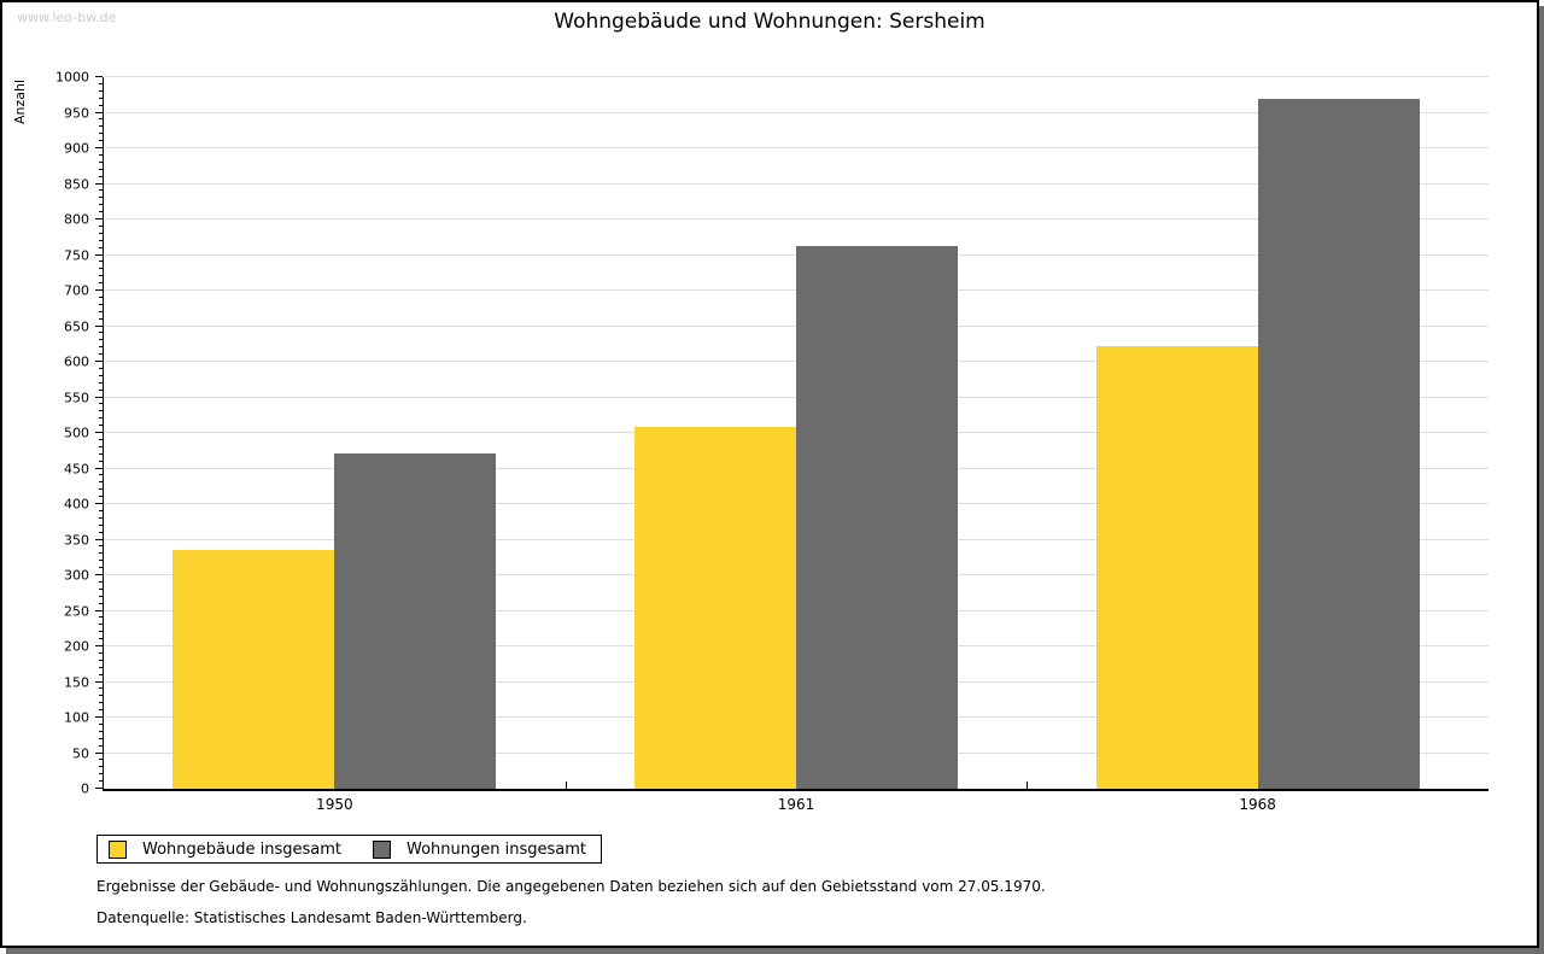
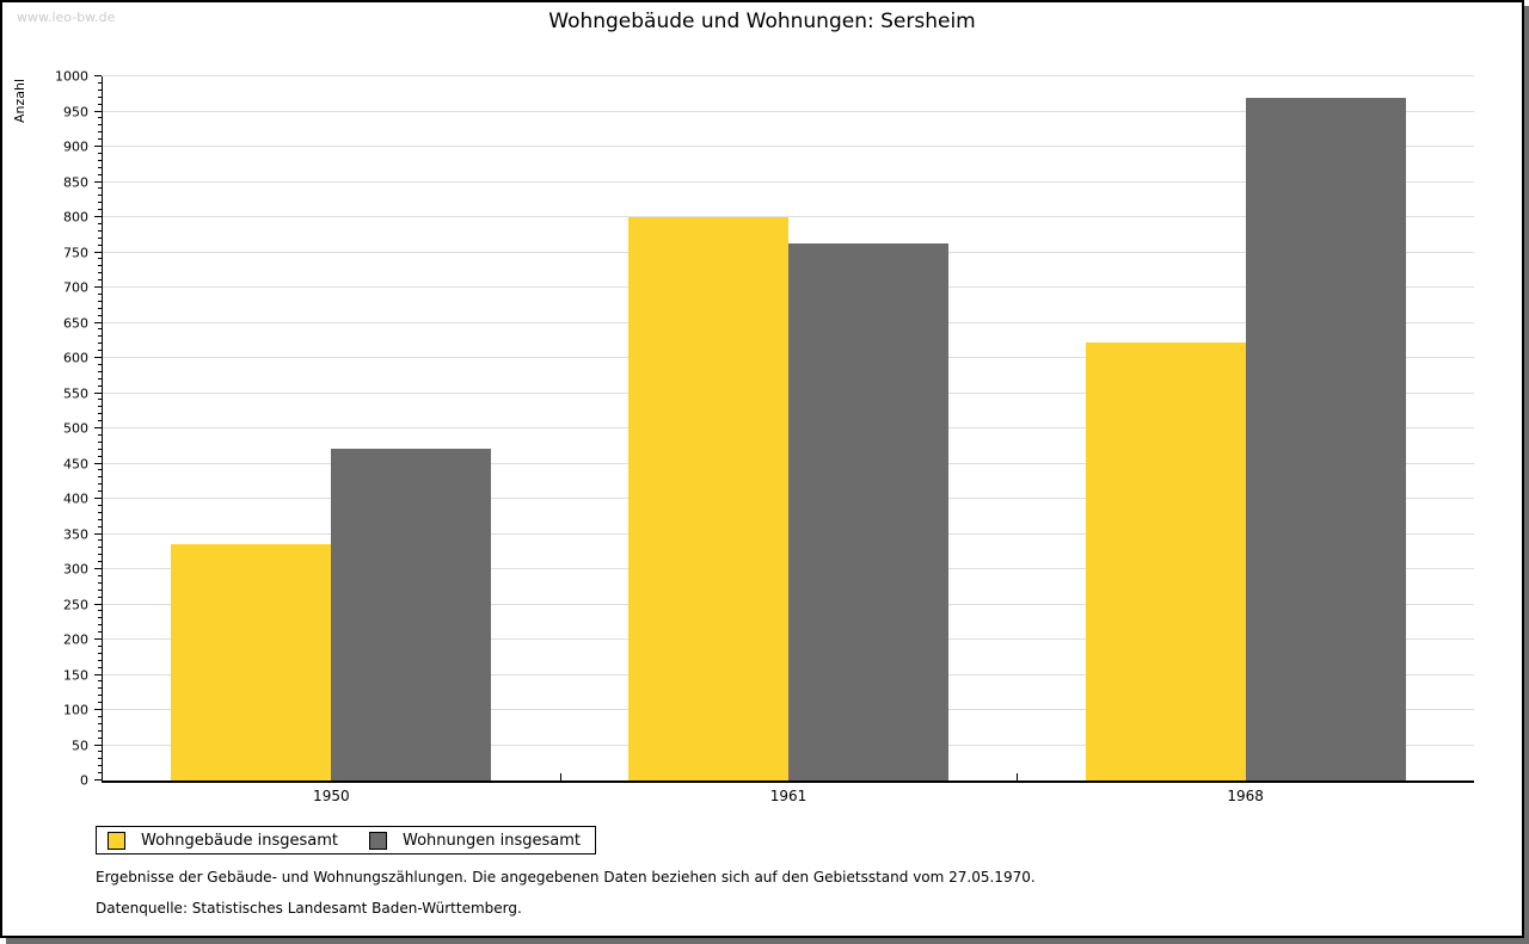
Wohngebäude insgesamt/1961: 510 -> 800
